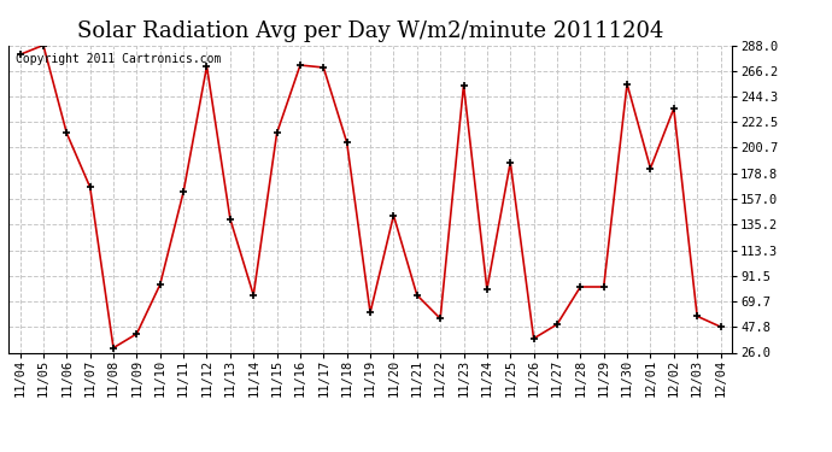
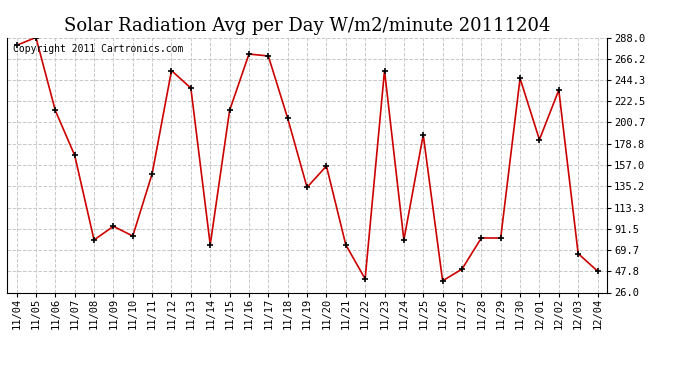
11/08: 30 -> 80
11/09: 42 -> 94
11/11: 163 -> 148
11/12: 270 -> 254
11/13: 140 -> 236
11/19: 60 -> 134
11/20: 143 -> 156
11/22: 55 -> 40
11/30: 255 -> 246
12/03: 57 -> 66
